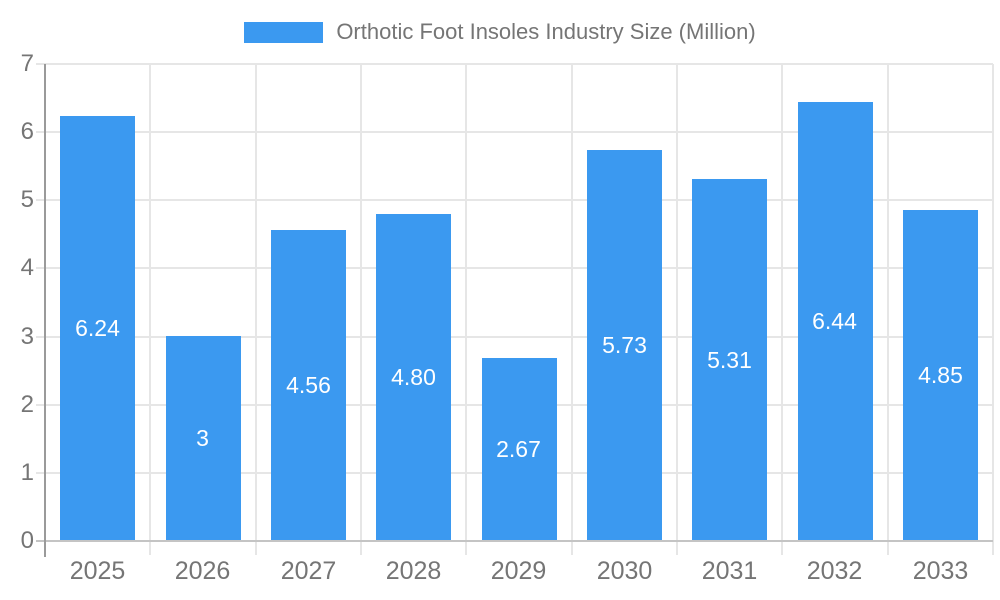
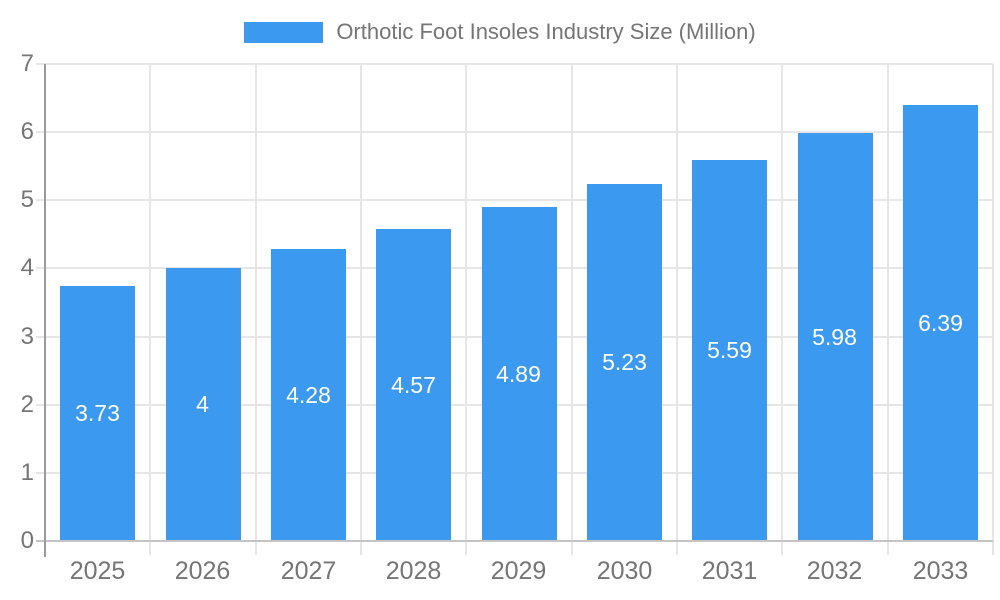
2025: 6.24 -> 3.73
2026: 3 -> 4
2027: 4.56 -> 4.28
2028: 4.80 -> 4.57
2029: 2.67 -> 4.89
2030: 5.73 -> 5.23
2031: 5.31 -> 5.59
2032: 6.44 -> 5.98
2033: 4.85 -> 6.39
